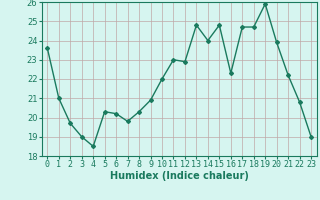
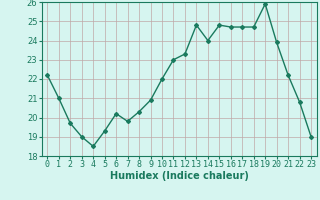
0: 23.6 -> 22.2
5: 20.3 -> 19.3
12: 22.9 -> 23.3
16: 22.3 -> 24.7
